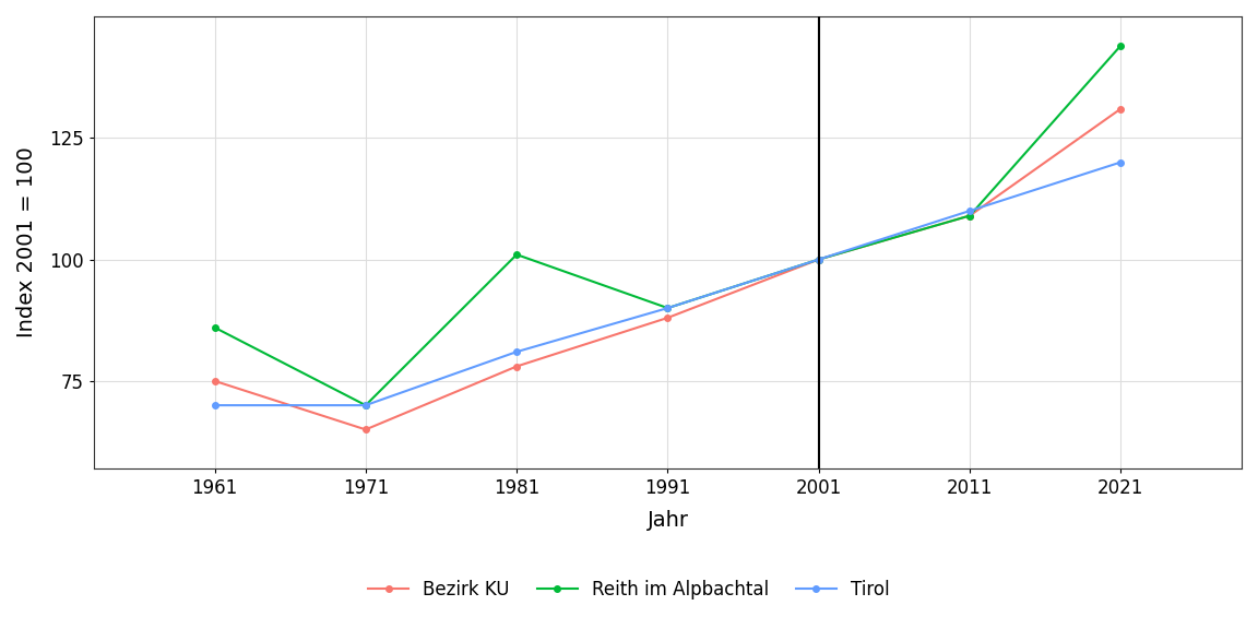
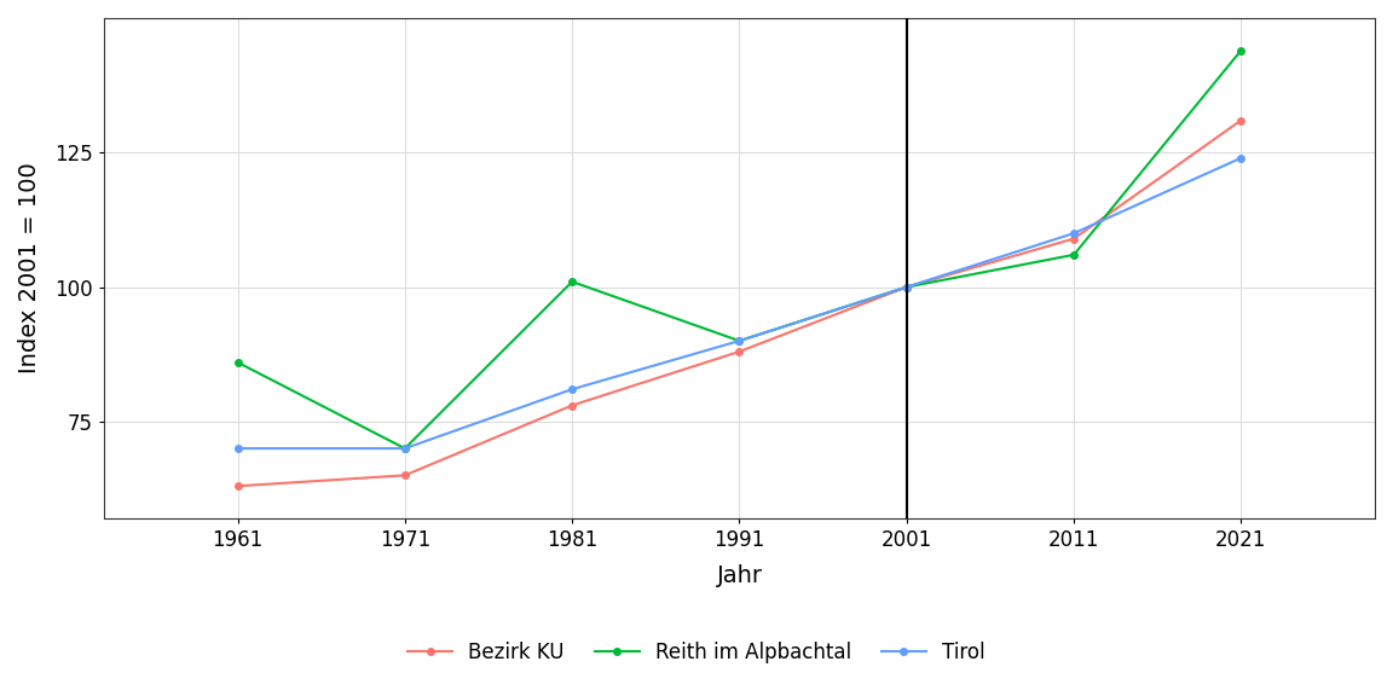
Bezirk KU/1961: 75 -> 63
Reith im Alpbachtal/2011: 109 -> 106
Tirol/2021: 120 -> 124
